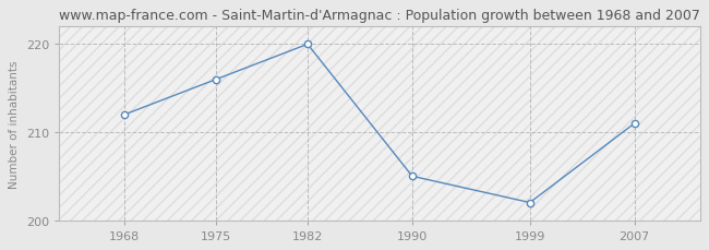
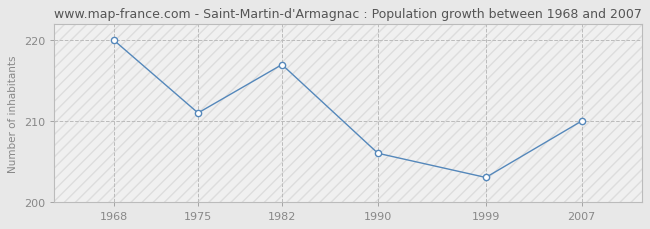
1968: 212 -> 220
1975: 216 -> 211
1982: 220 -> 217
1990: 205 -> 206
1999: 202 -> 203
2007: 211 -> 210
